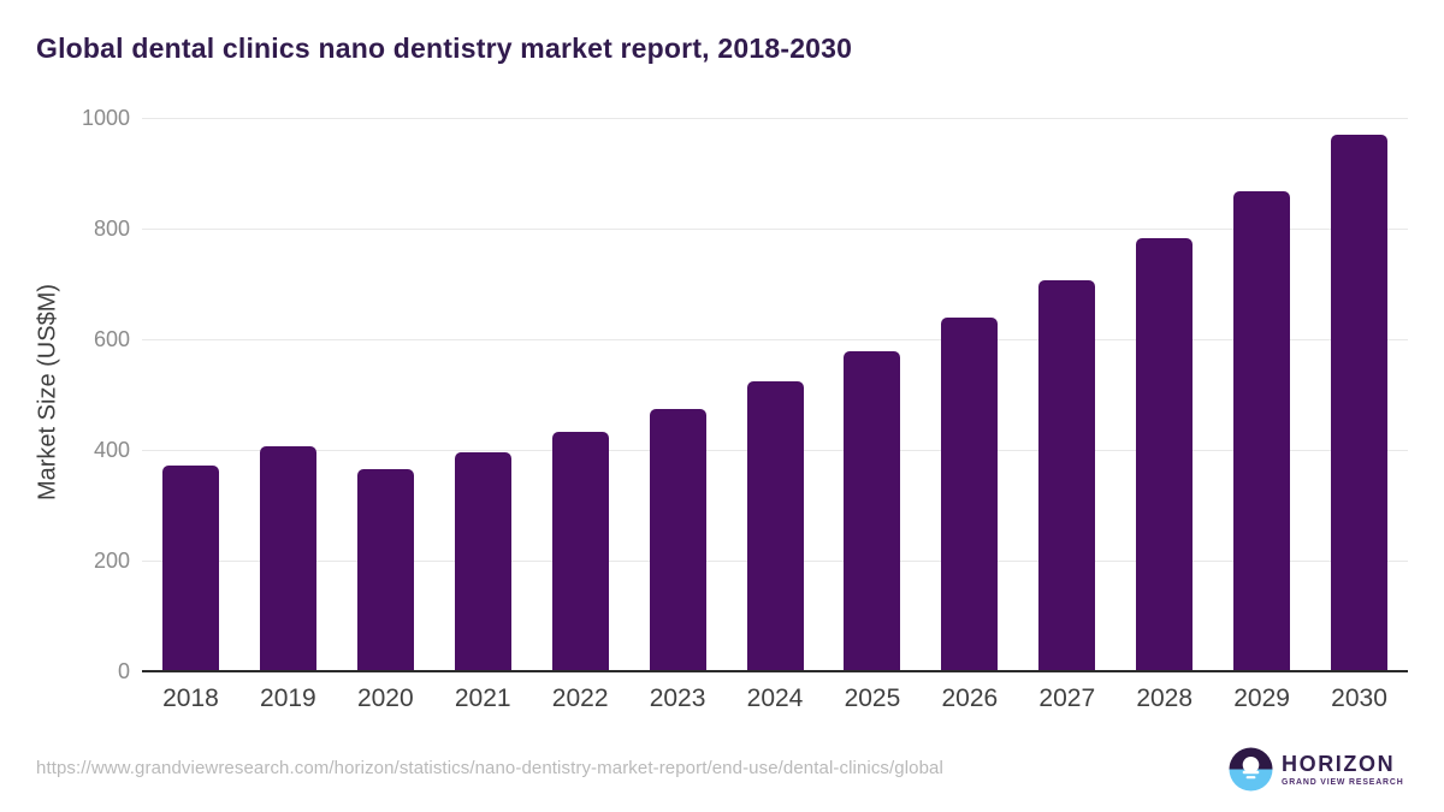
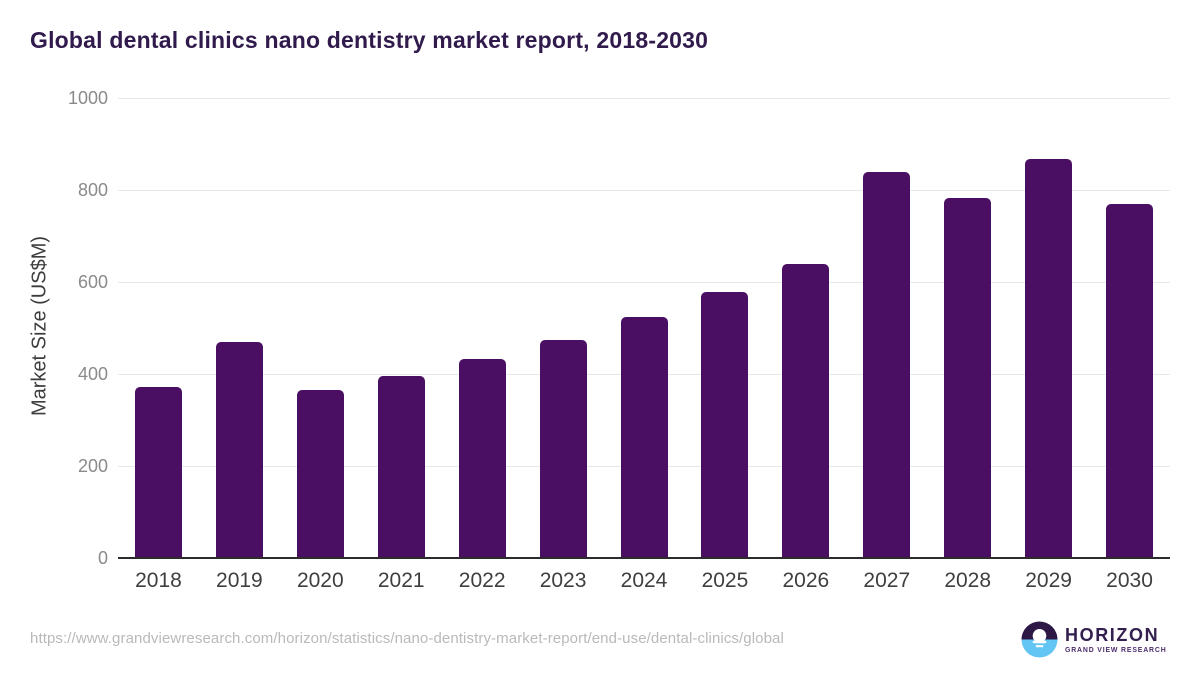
2019: 410 -> 470
2027: 710 -> 840
2030: 970 -> 770
